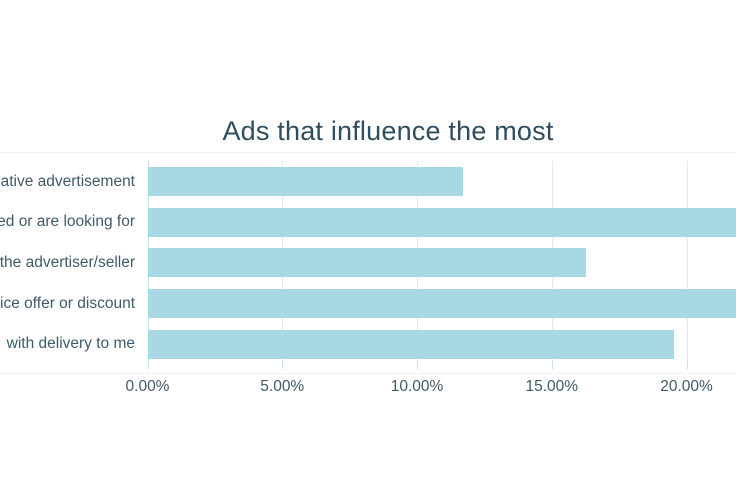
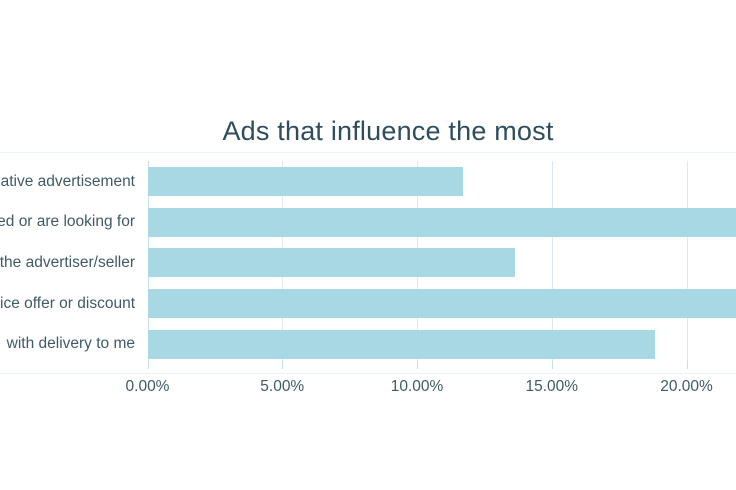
the advertiser/seller: 16.2% -> 13.6%
with delivery to me: 19.5% -> 18.8%
